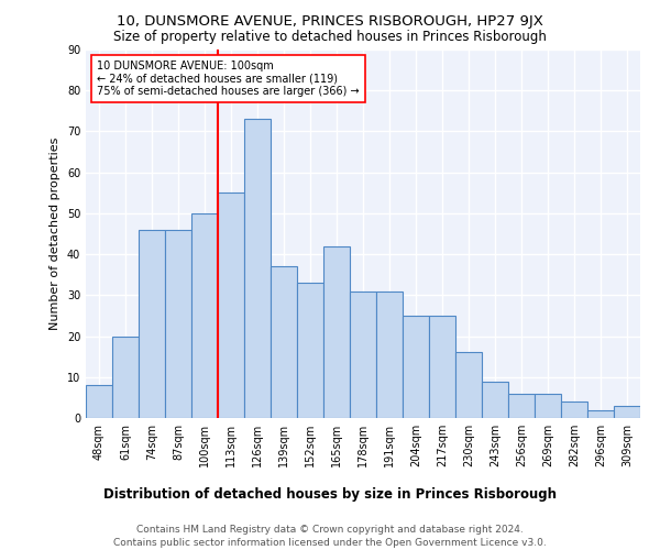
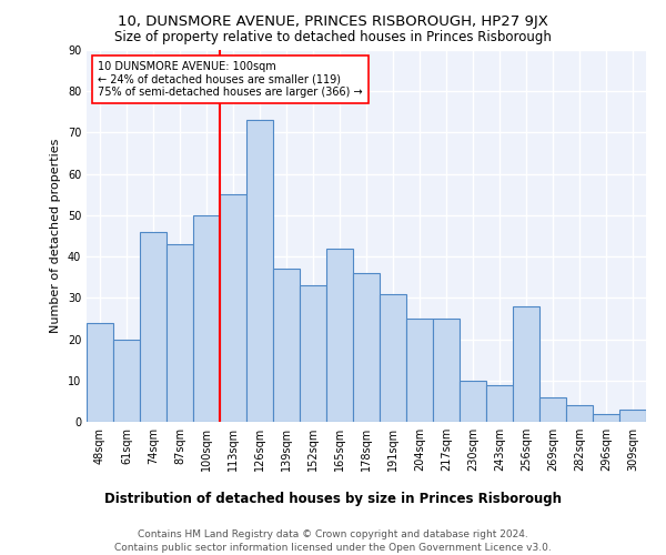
48sqm: 8 -> 24
87sqm: 46 -> 43
178sqm: 31 -> 36
230sqm: 16 -> 10
256sqm: 6 -> 28
